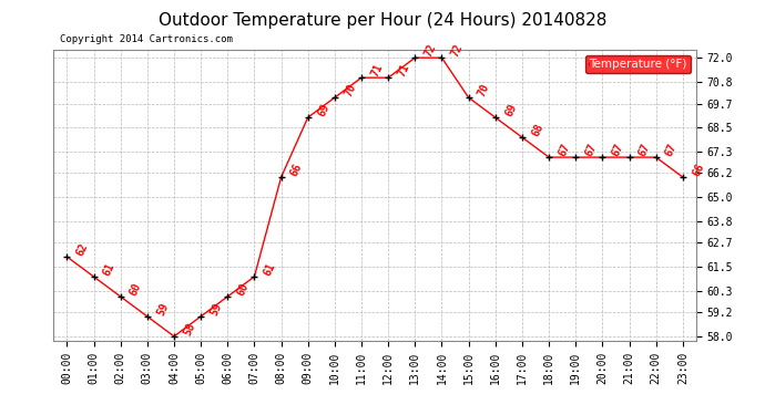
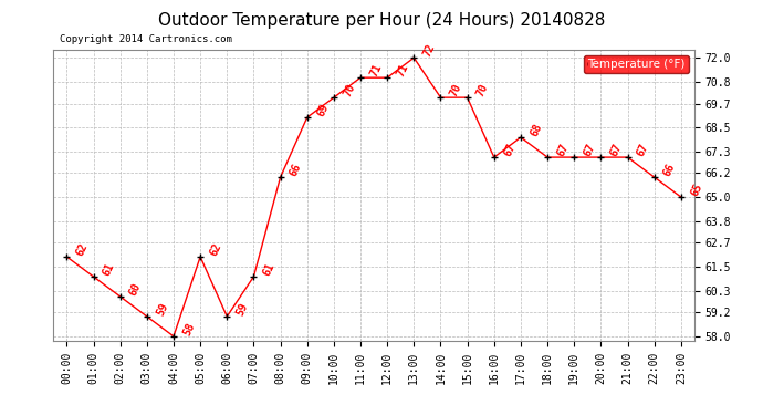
05:00: 59 -> 62
06:00: 60 -> 59
14:00: 72 -> 70
16:00: 69 -> 67
22:00: 67 -> 66
23:00: 66 -> 65
